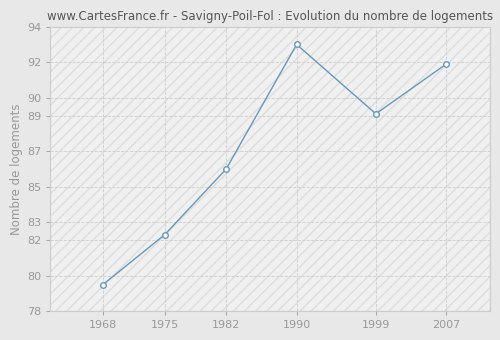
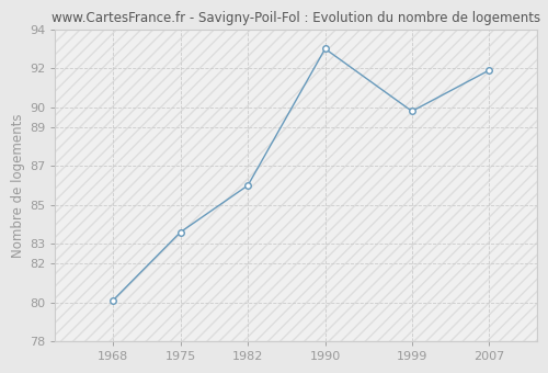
1968: 79.5 -> 80.1
1975: 82.3 -> 83.6
1999: 89.1 -> 89.8
